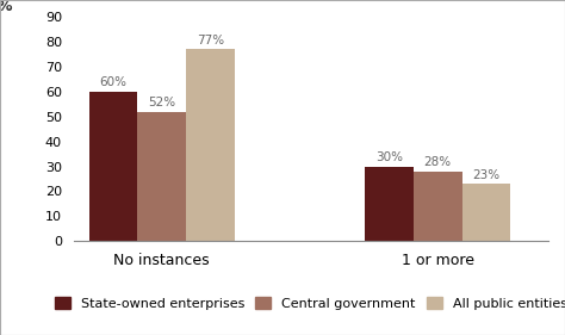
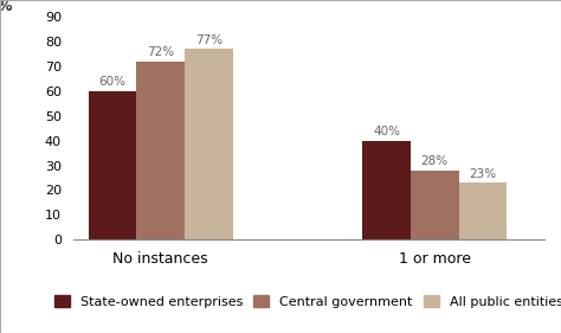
Central government/No instances: 52% -> 72%
State-owned enterprises/1 or more: 30% -> 40%
